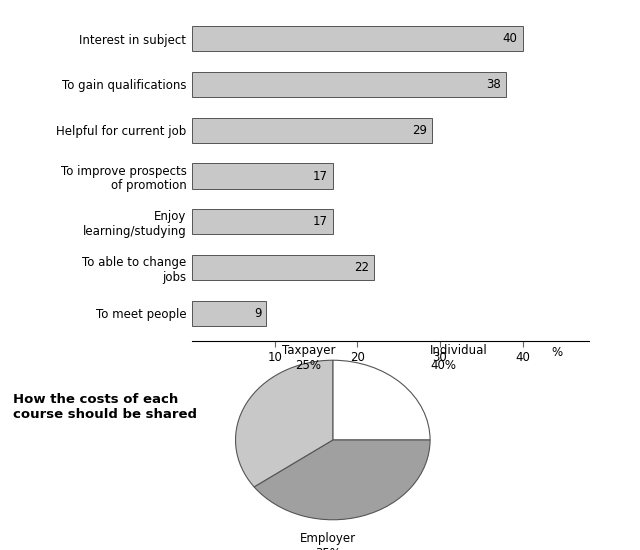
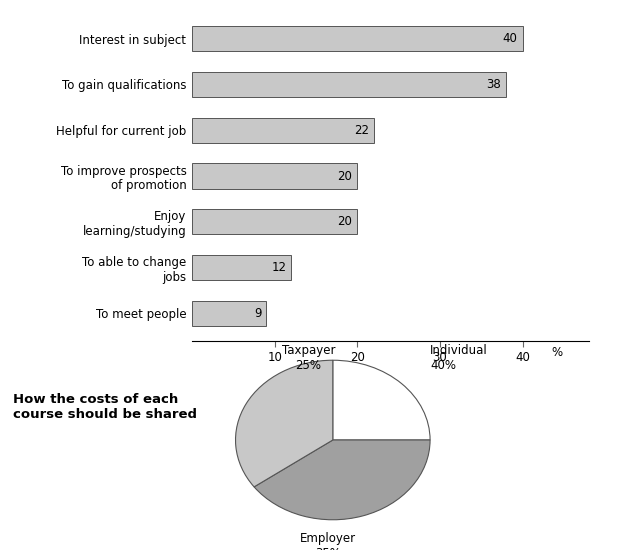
Helpful for current job: 29 -> 22
To improve prospects of promotion: 17 -> 20
Enjoy learning/studying: 17 -> 20
To able to change jobs: 22 -> 12
